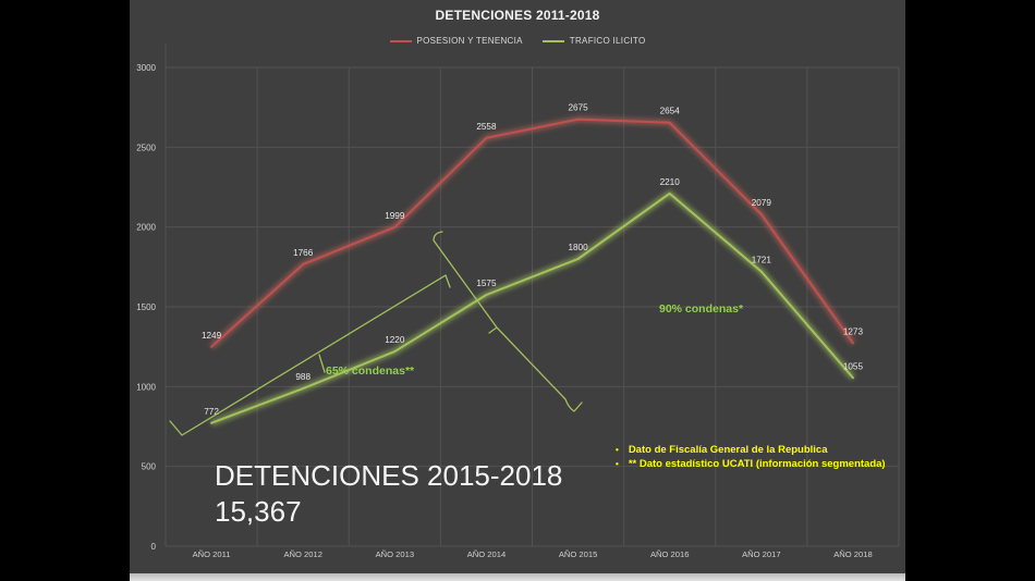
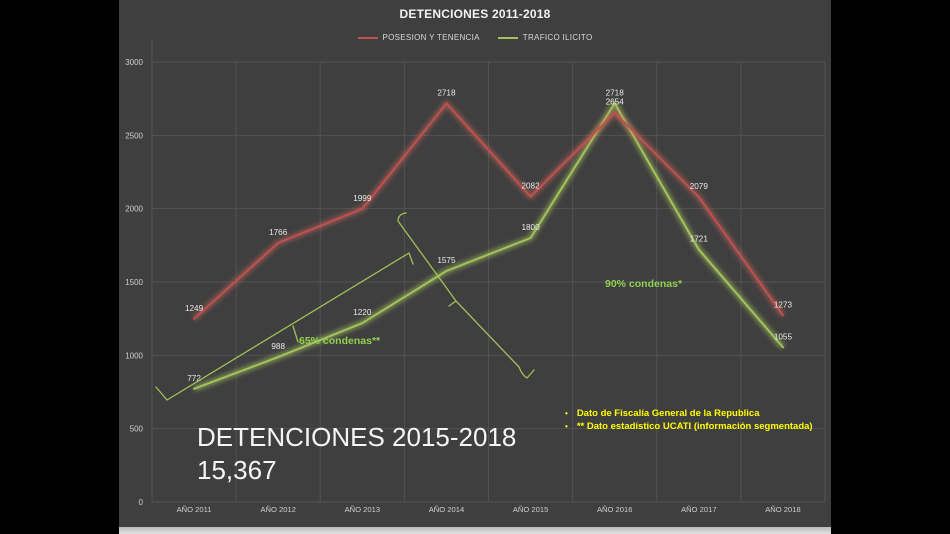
POSESION Y TENENCIA/AÑO 2014: 2558 -> 2718
POSESION Y TENENCIA/AÑO 2015: 2675 -> 2082
TRAFICO ILICITO/AÑO 2016: 2210 -> 2718
